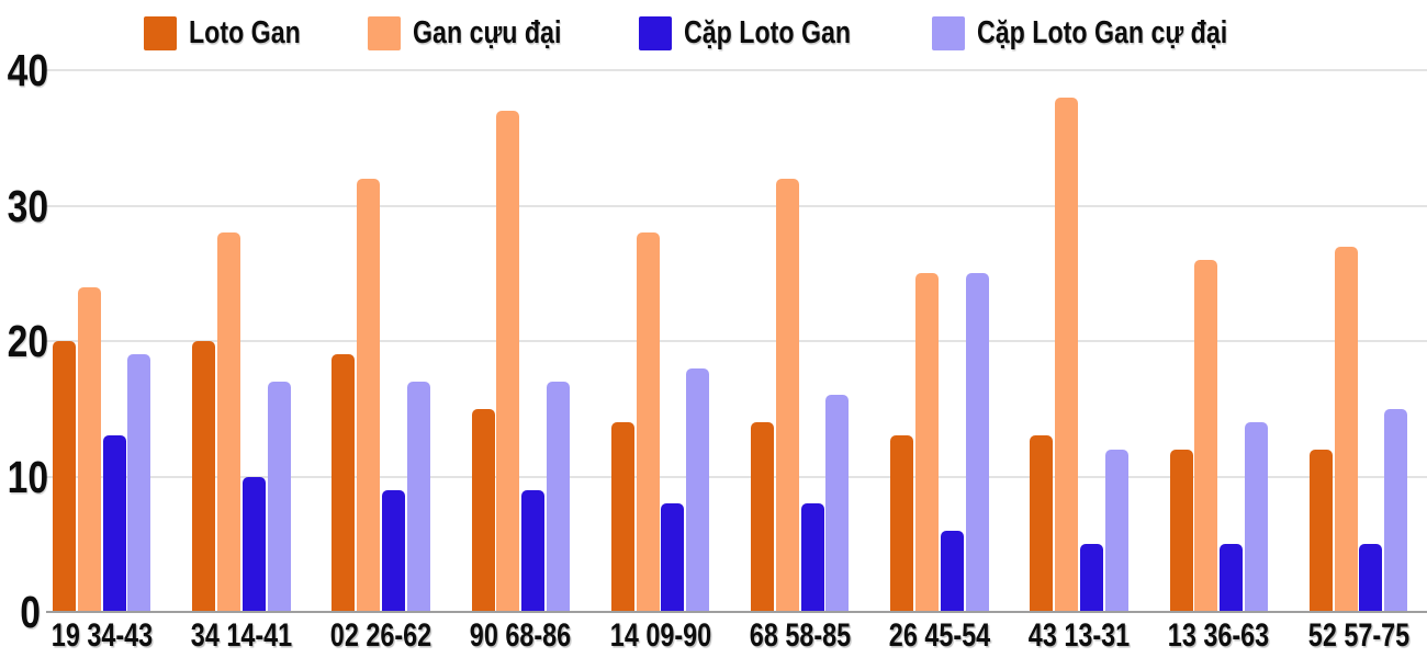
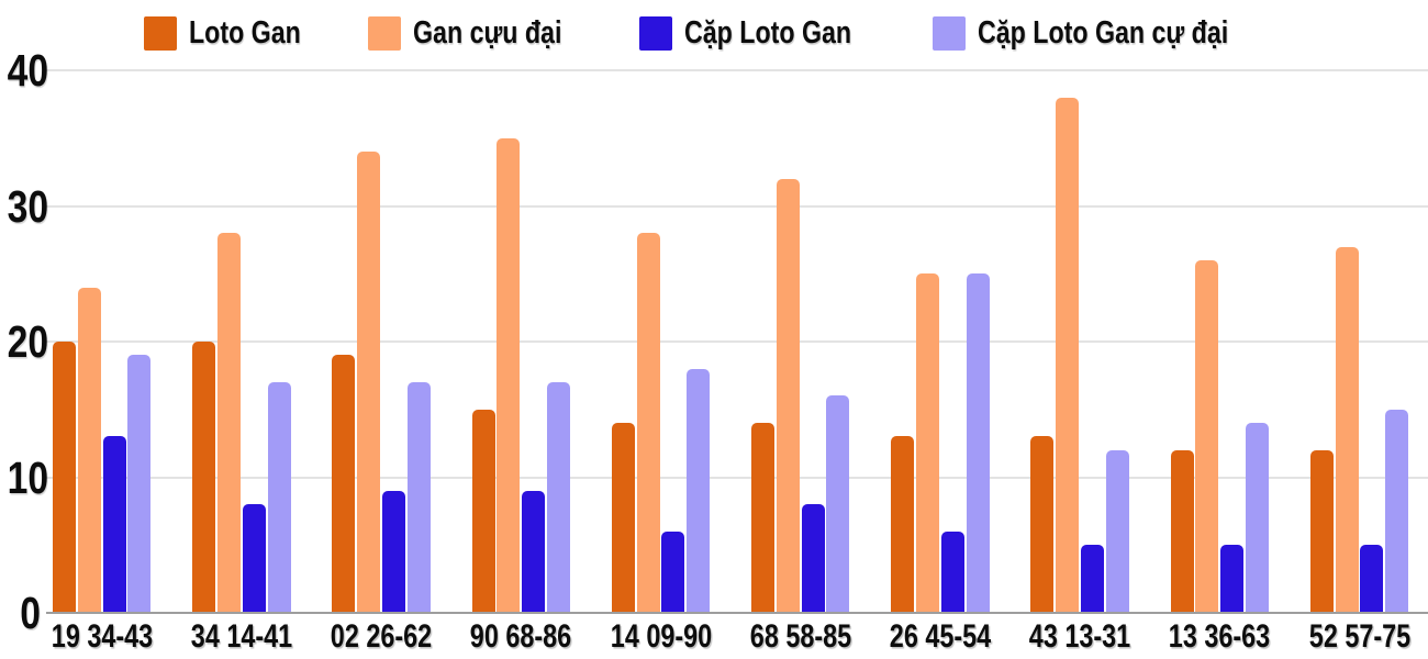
Cặp Loto Gan/34 14-41: 10 -> 8
Gan cựu đại/02 26-62: 32 -> 34
Gan cựu đại/90 68-86: 37 -> 35
Cặp Loto Gan/14 09-90: 8 -> 6
